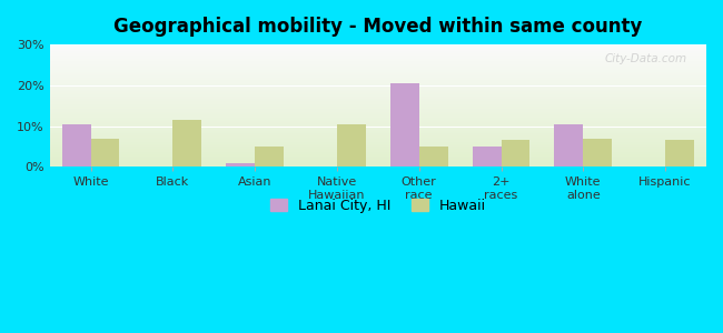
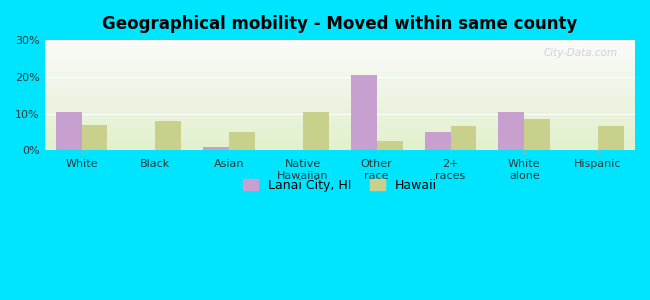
Hawaii/Black: 11.5% -> 8.0%
Hawaii/Other race: 5.0% -> 2.5%
Hawaii/White alone: 7.0% -> 8.5%
